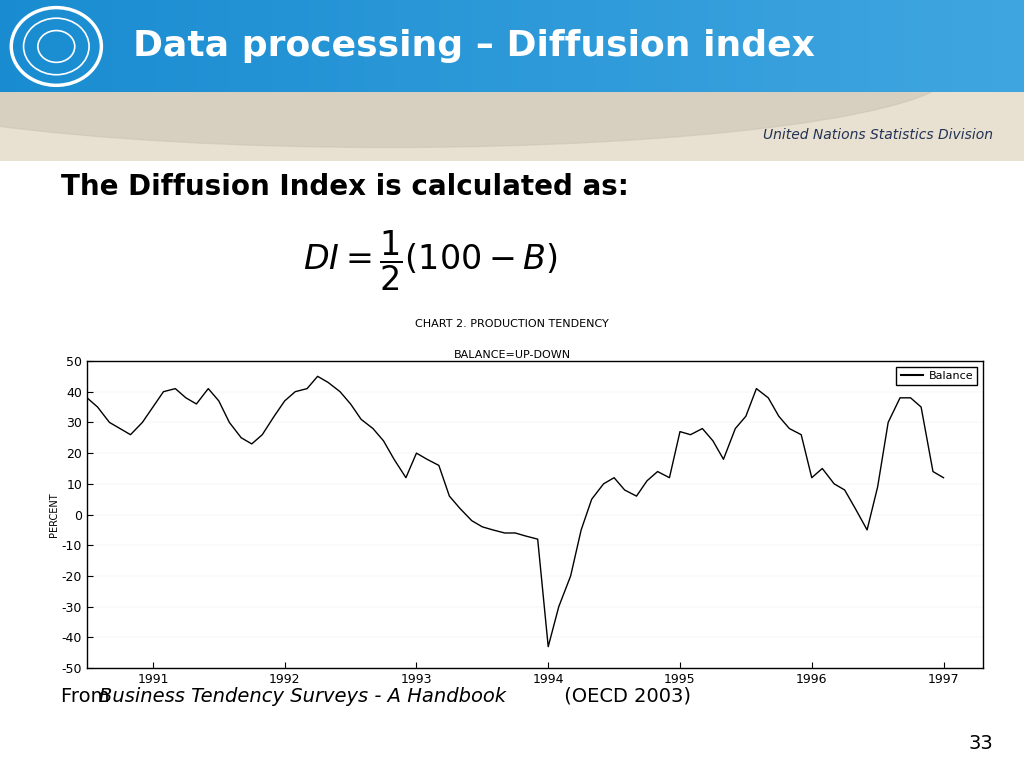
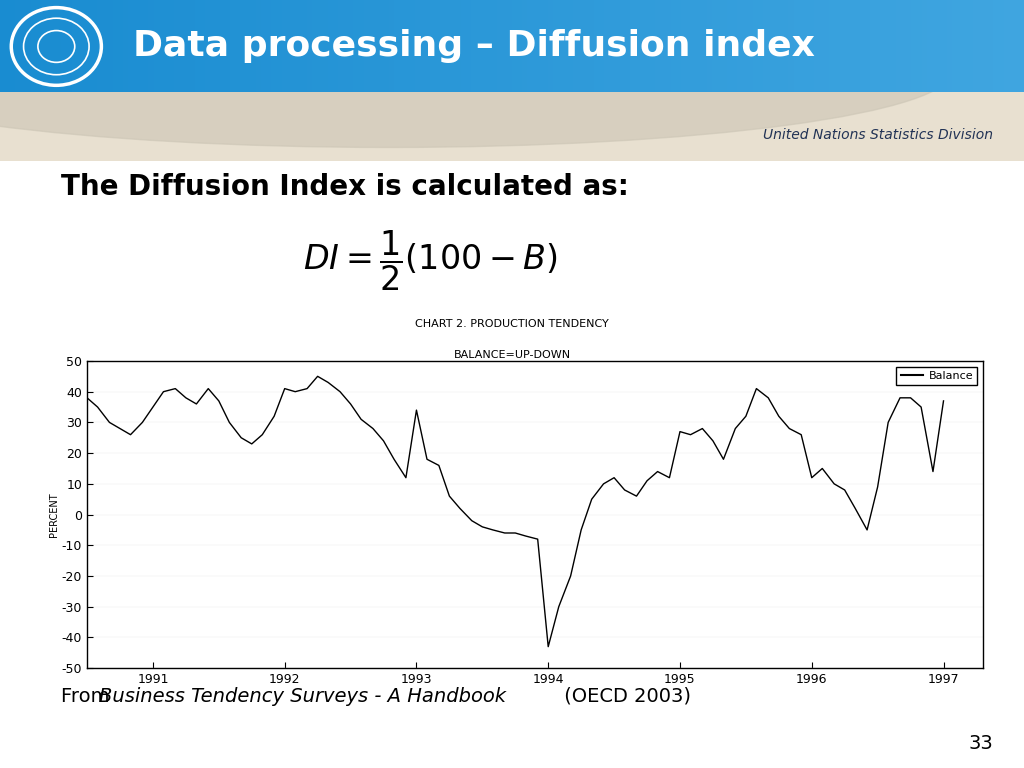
1992: 37 -> 41
1993: 20 -> 34
1997: 12 -> 37
